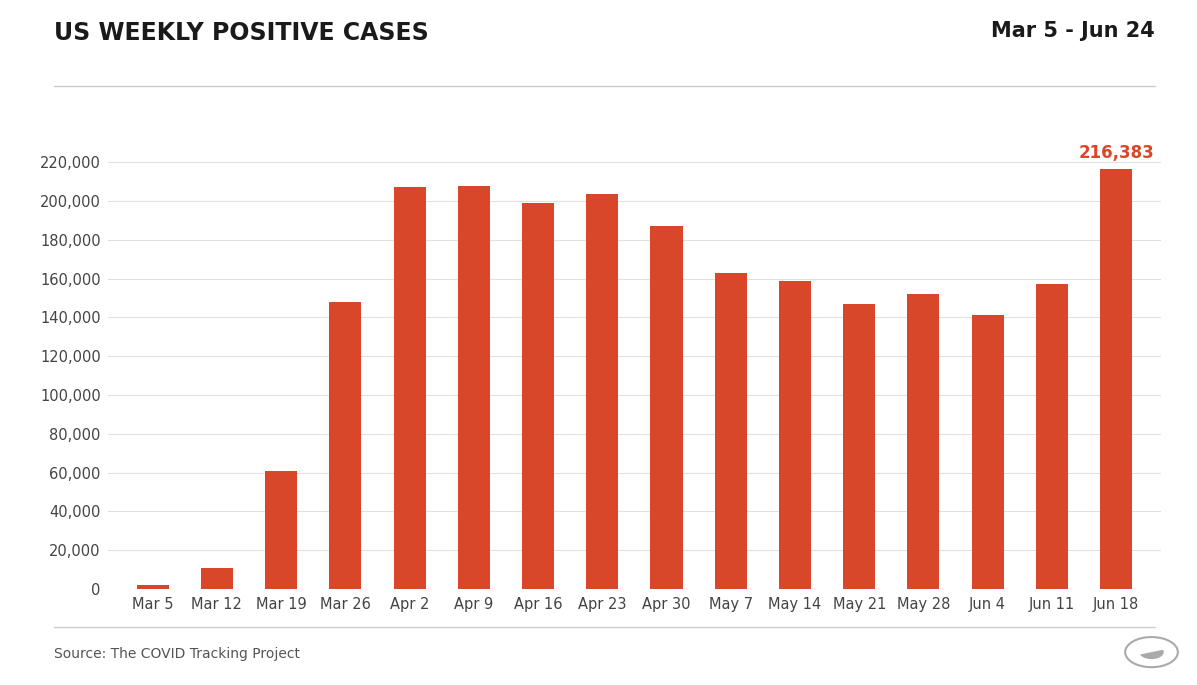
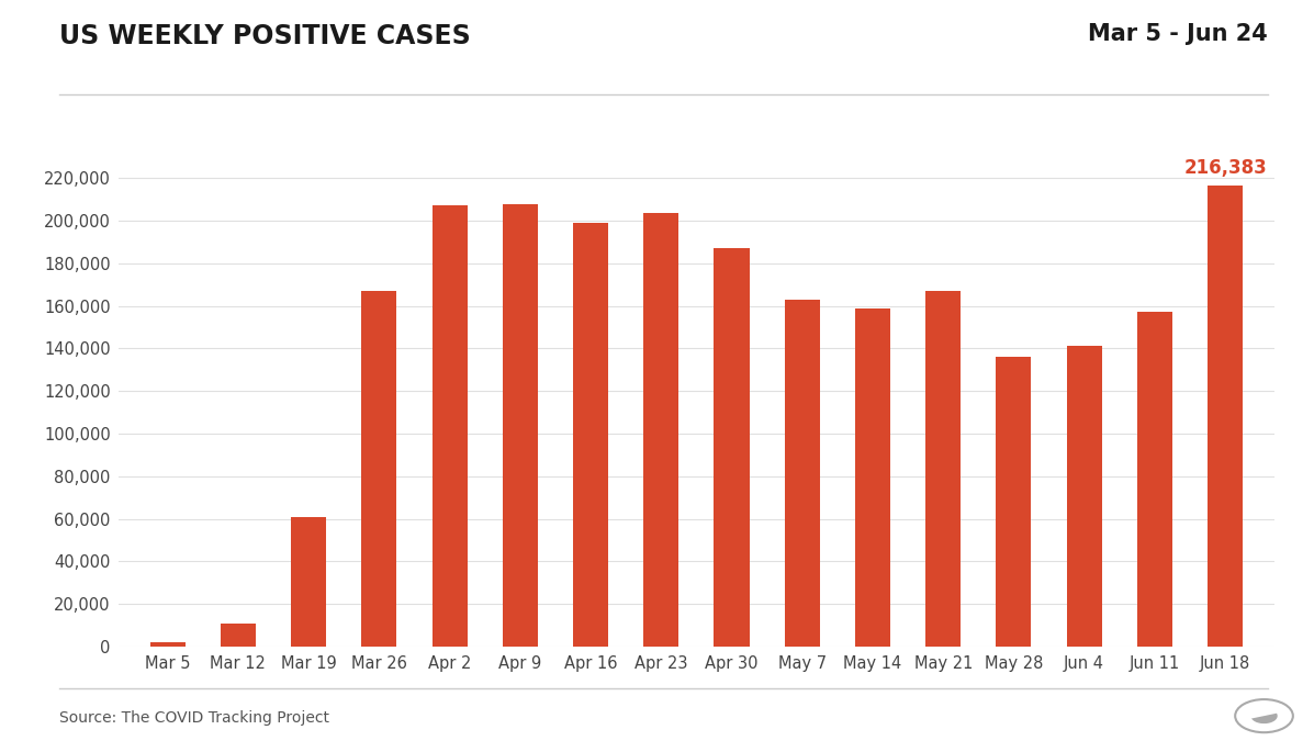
Mar 26: 148,000 -> 167,000
May 21: 147,000 -> 167,000
May 28: 152,000 -> 136,000
